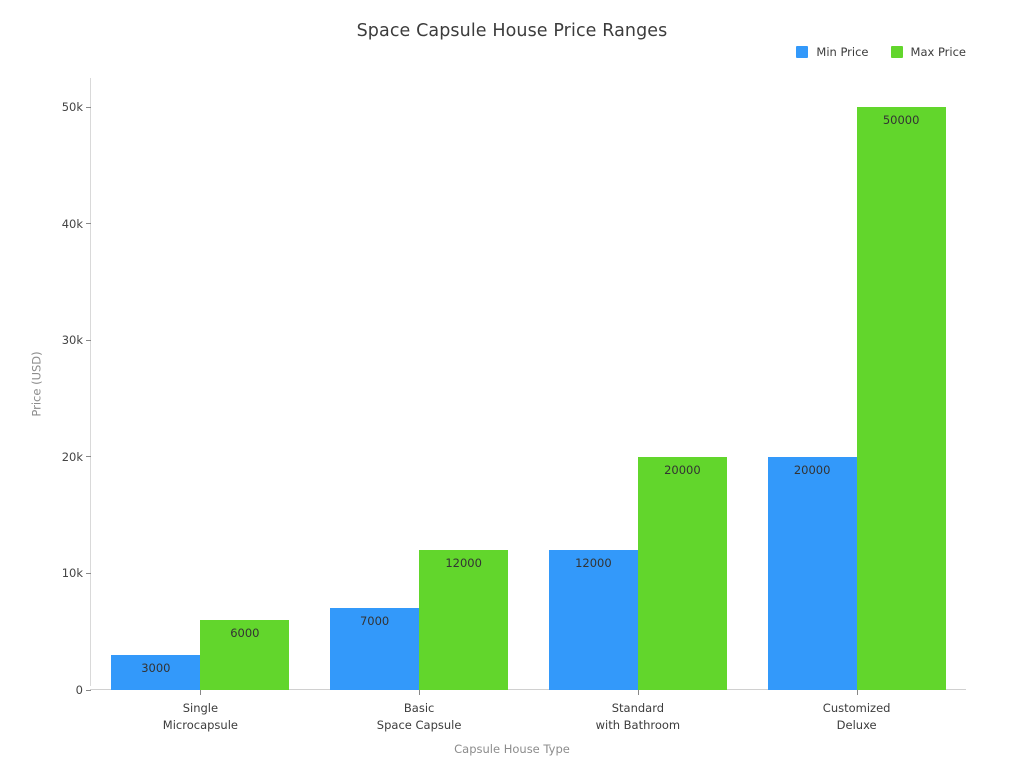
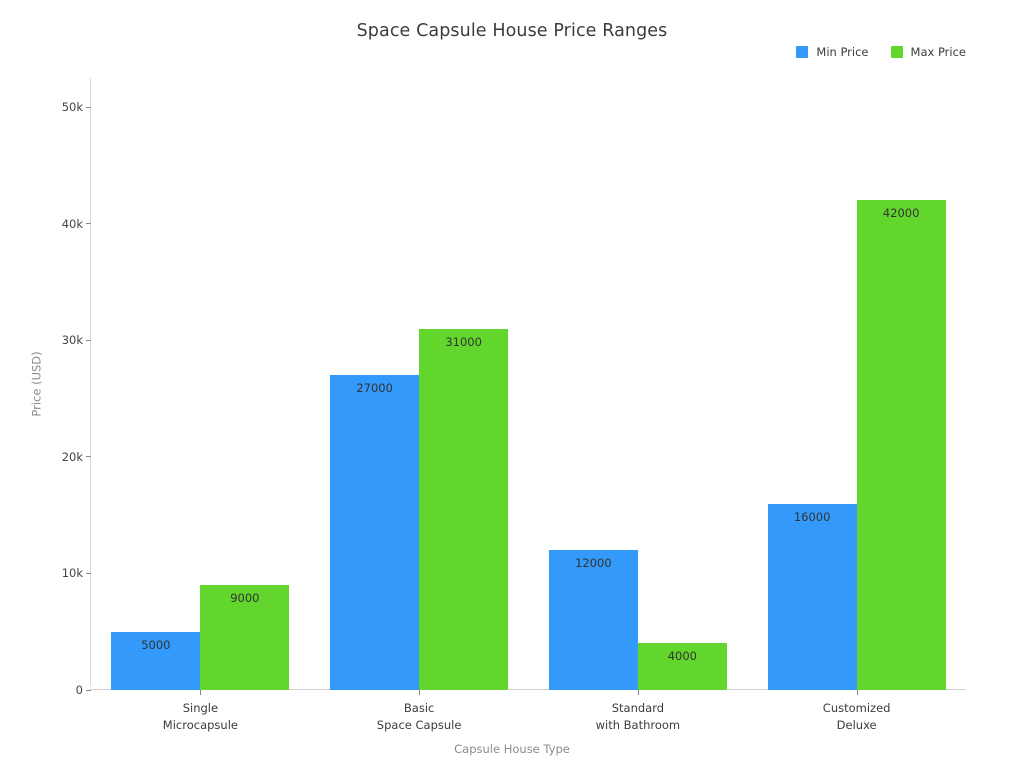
Min Price/Single Microcapsule: 3000 -> 5000
Max Price/Single Microcapsule: 6000 -> 9000
Min Price/Basic Space Capsule: 7000 -> 27000
Max Price/Basic Space Capsule: 12000 -> 31000
Max Price/Standard with Bathroom: 20000 -> 4000
Min Price/Customized Deluxe: 20000 -> 16000
Max Price/Customized Deluxe: 50000 -> 42000
